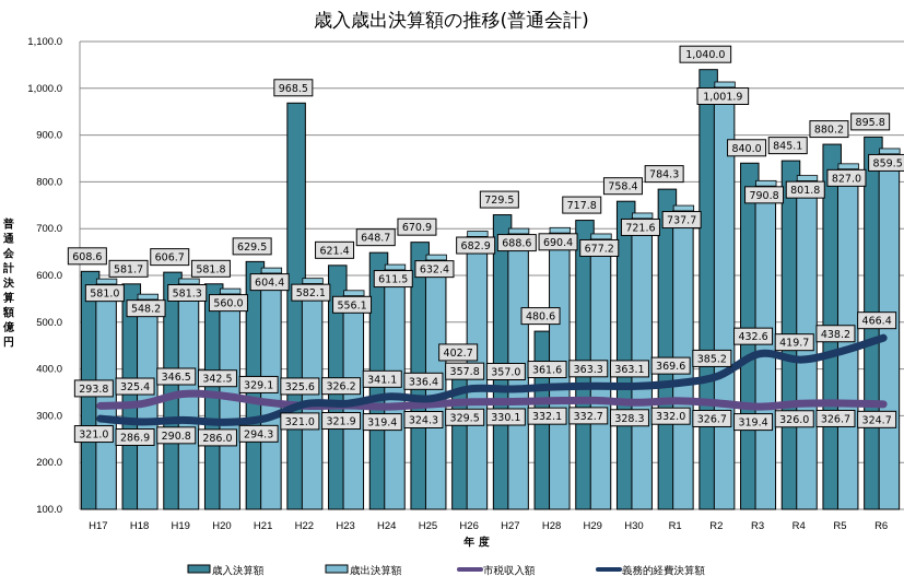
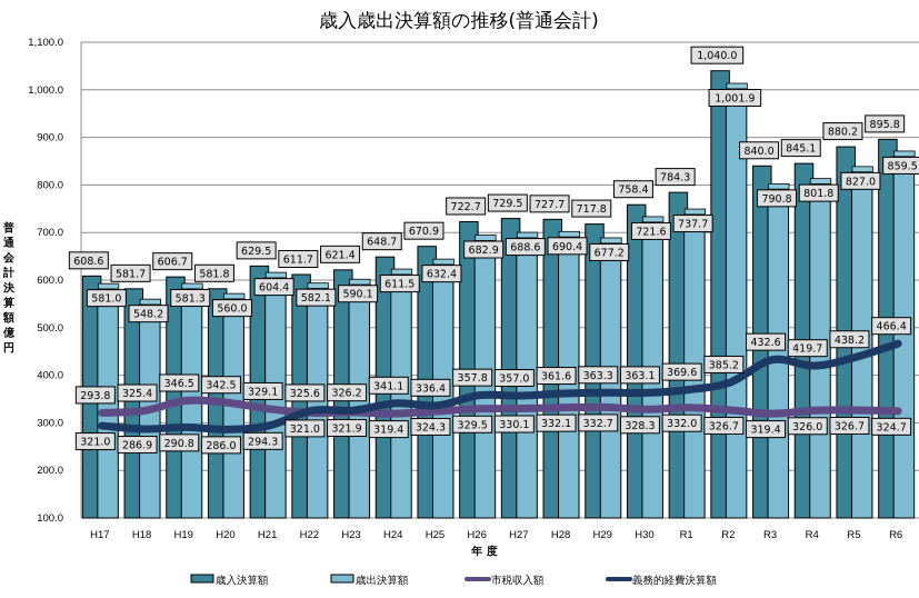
歳入決算額/H22: 968.5 -> 611.7
歳出決算額/H23: 556.1 -> 590.1
歳入決算額/H26: 402.7 -> 722.7
歳入決算額/H28: 480.6 -> 727.7
